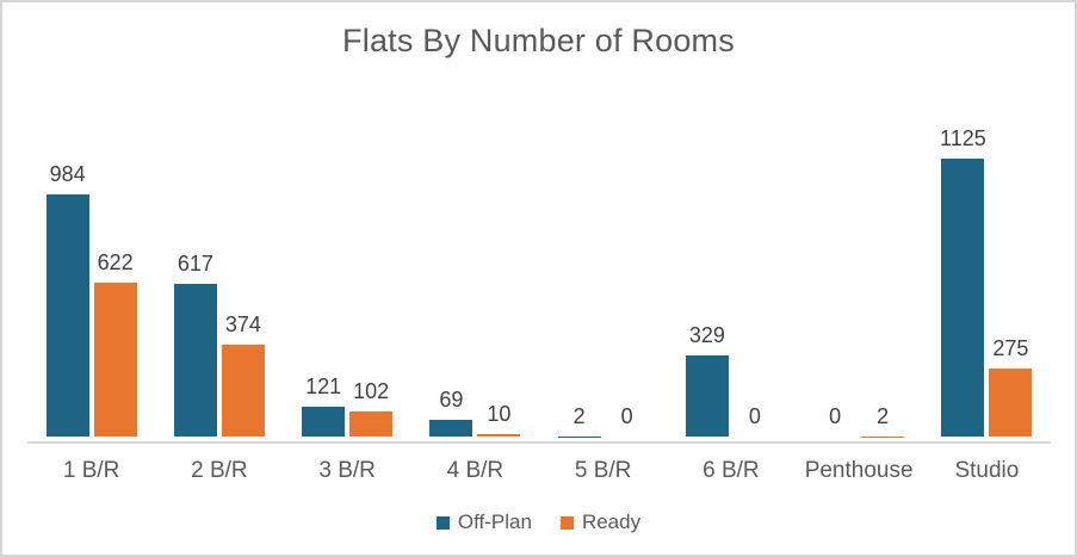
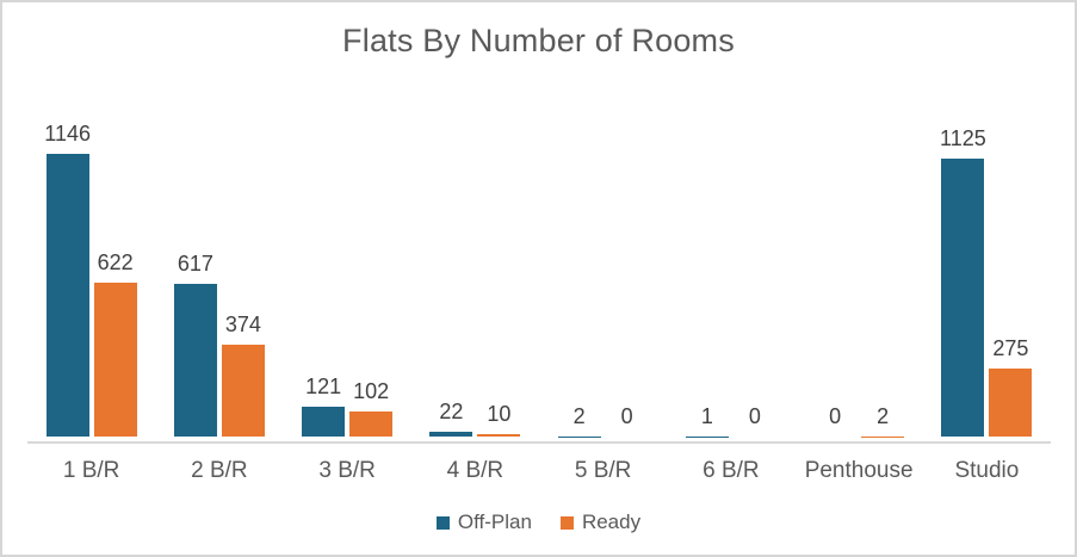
Off-Plan/1 B/R: 984 -> 1146
Off-Plan/4 B/R: 69 -> 22
Off-Plan/6 B/R: 329 -> 1
